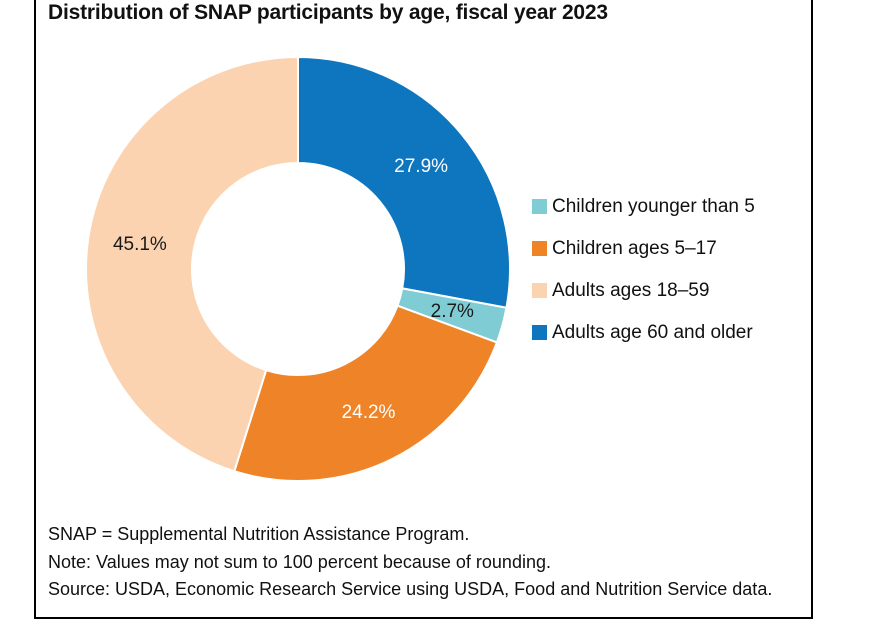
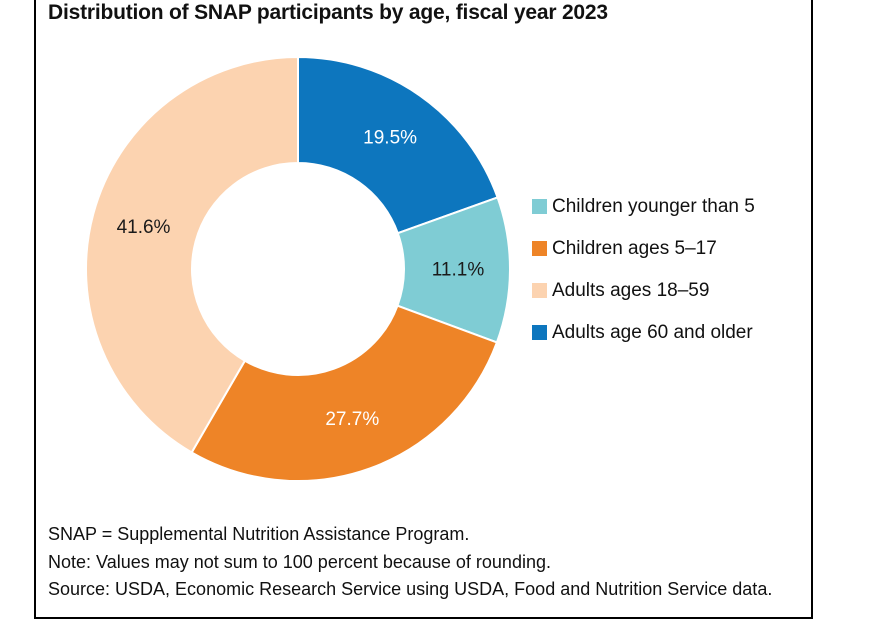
Adults age 60 and older: 27.9% -> 19.5%
Children younger than 5: 2.7% -> 11.1%
Children ages 5–17: 24.2% -> 27.7%
Adults ages 18–59: 45.1% -> 41.6%
